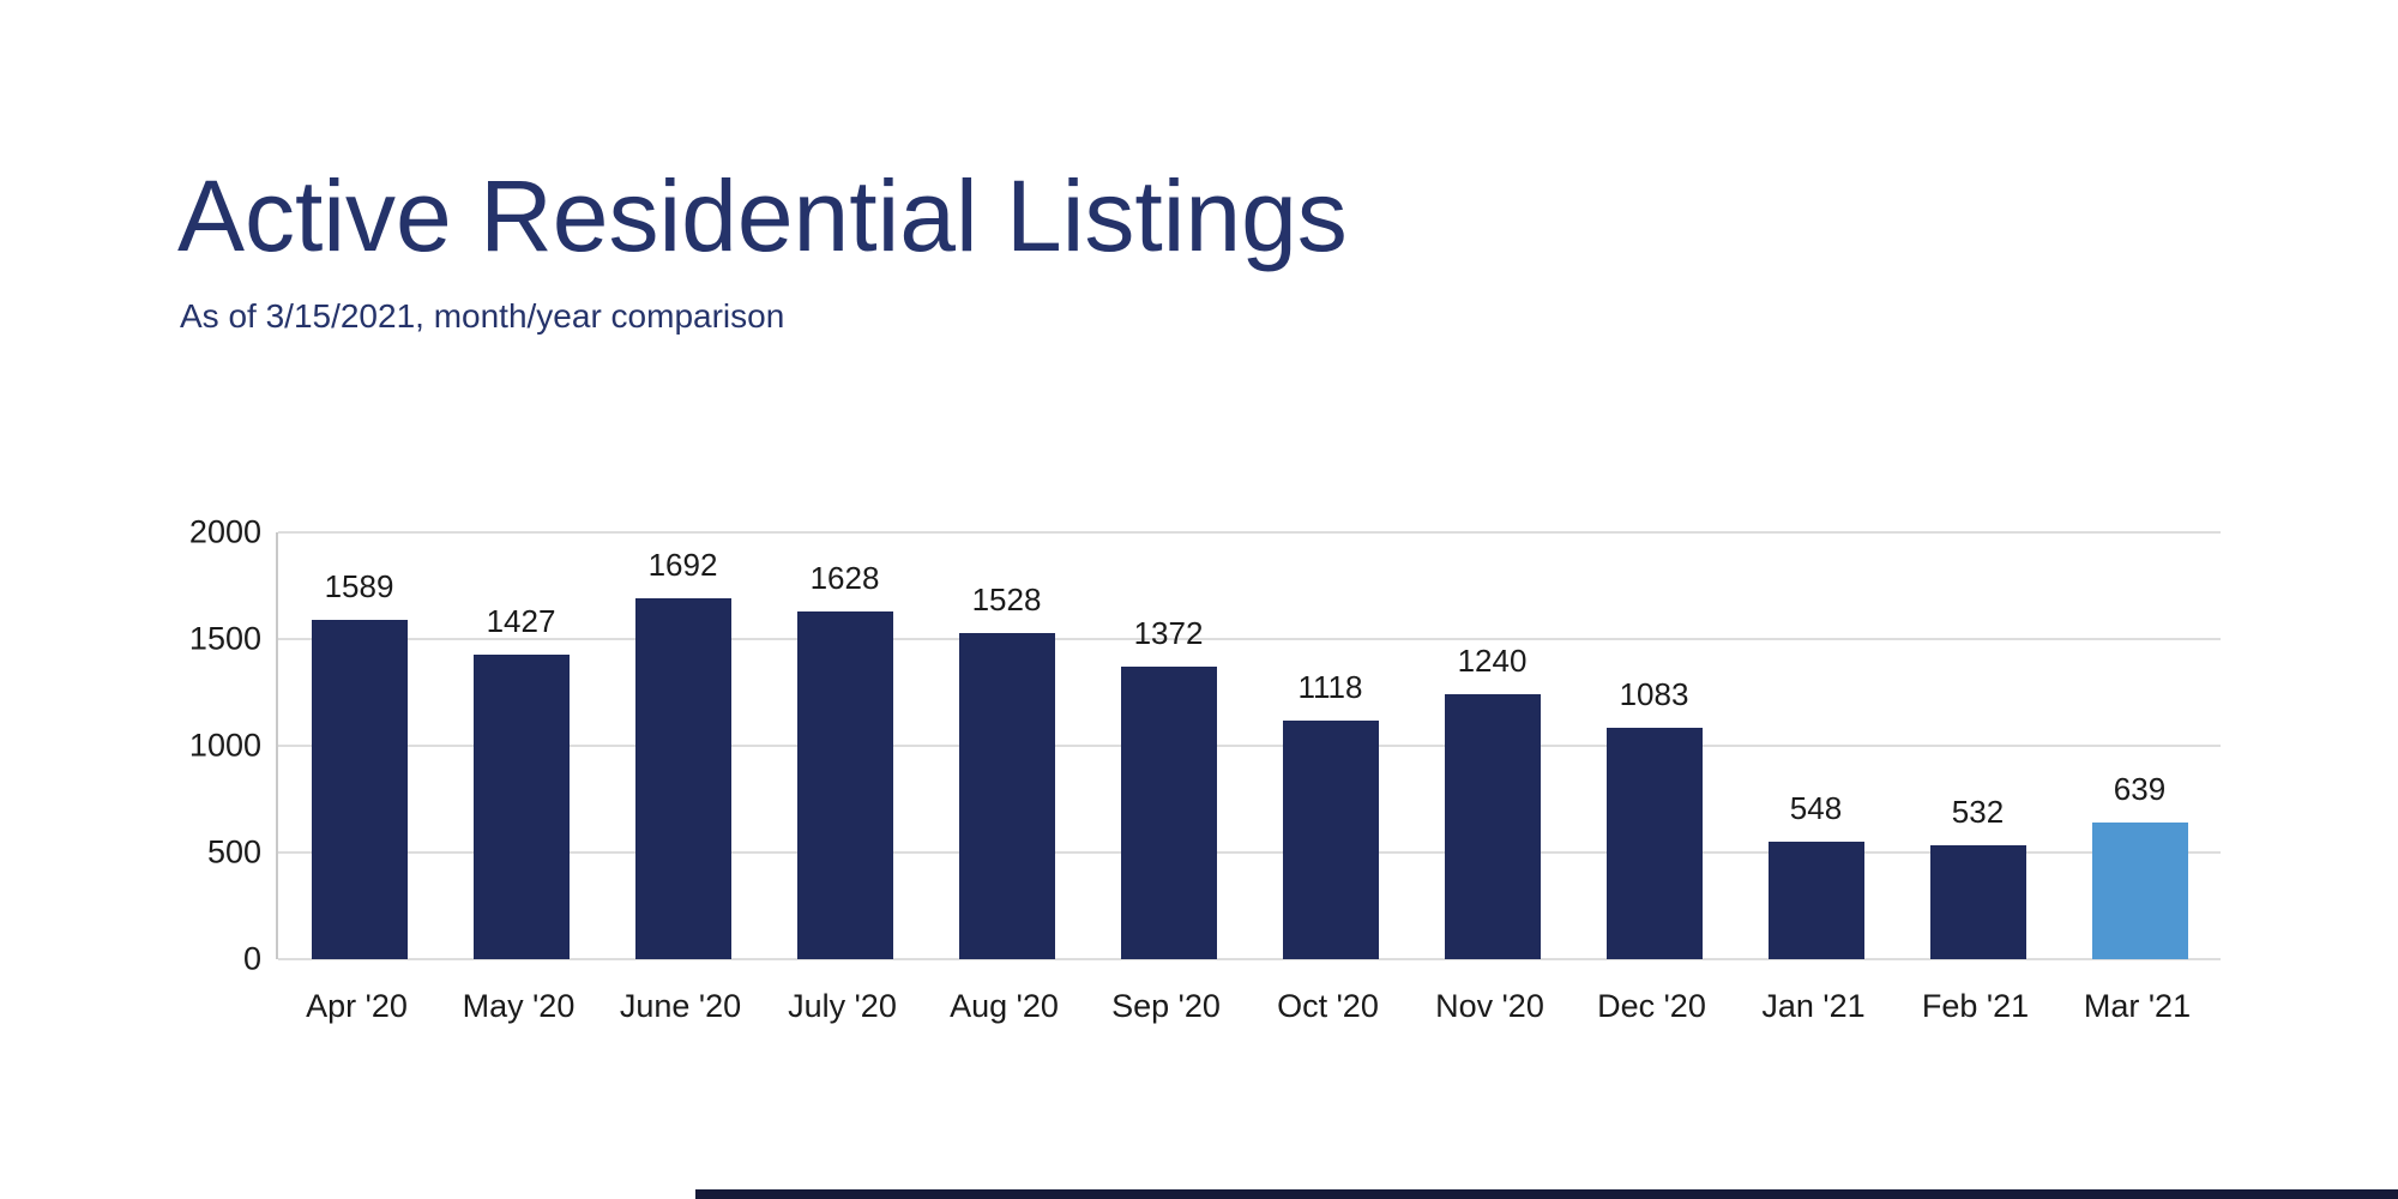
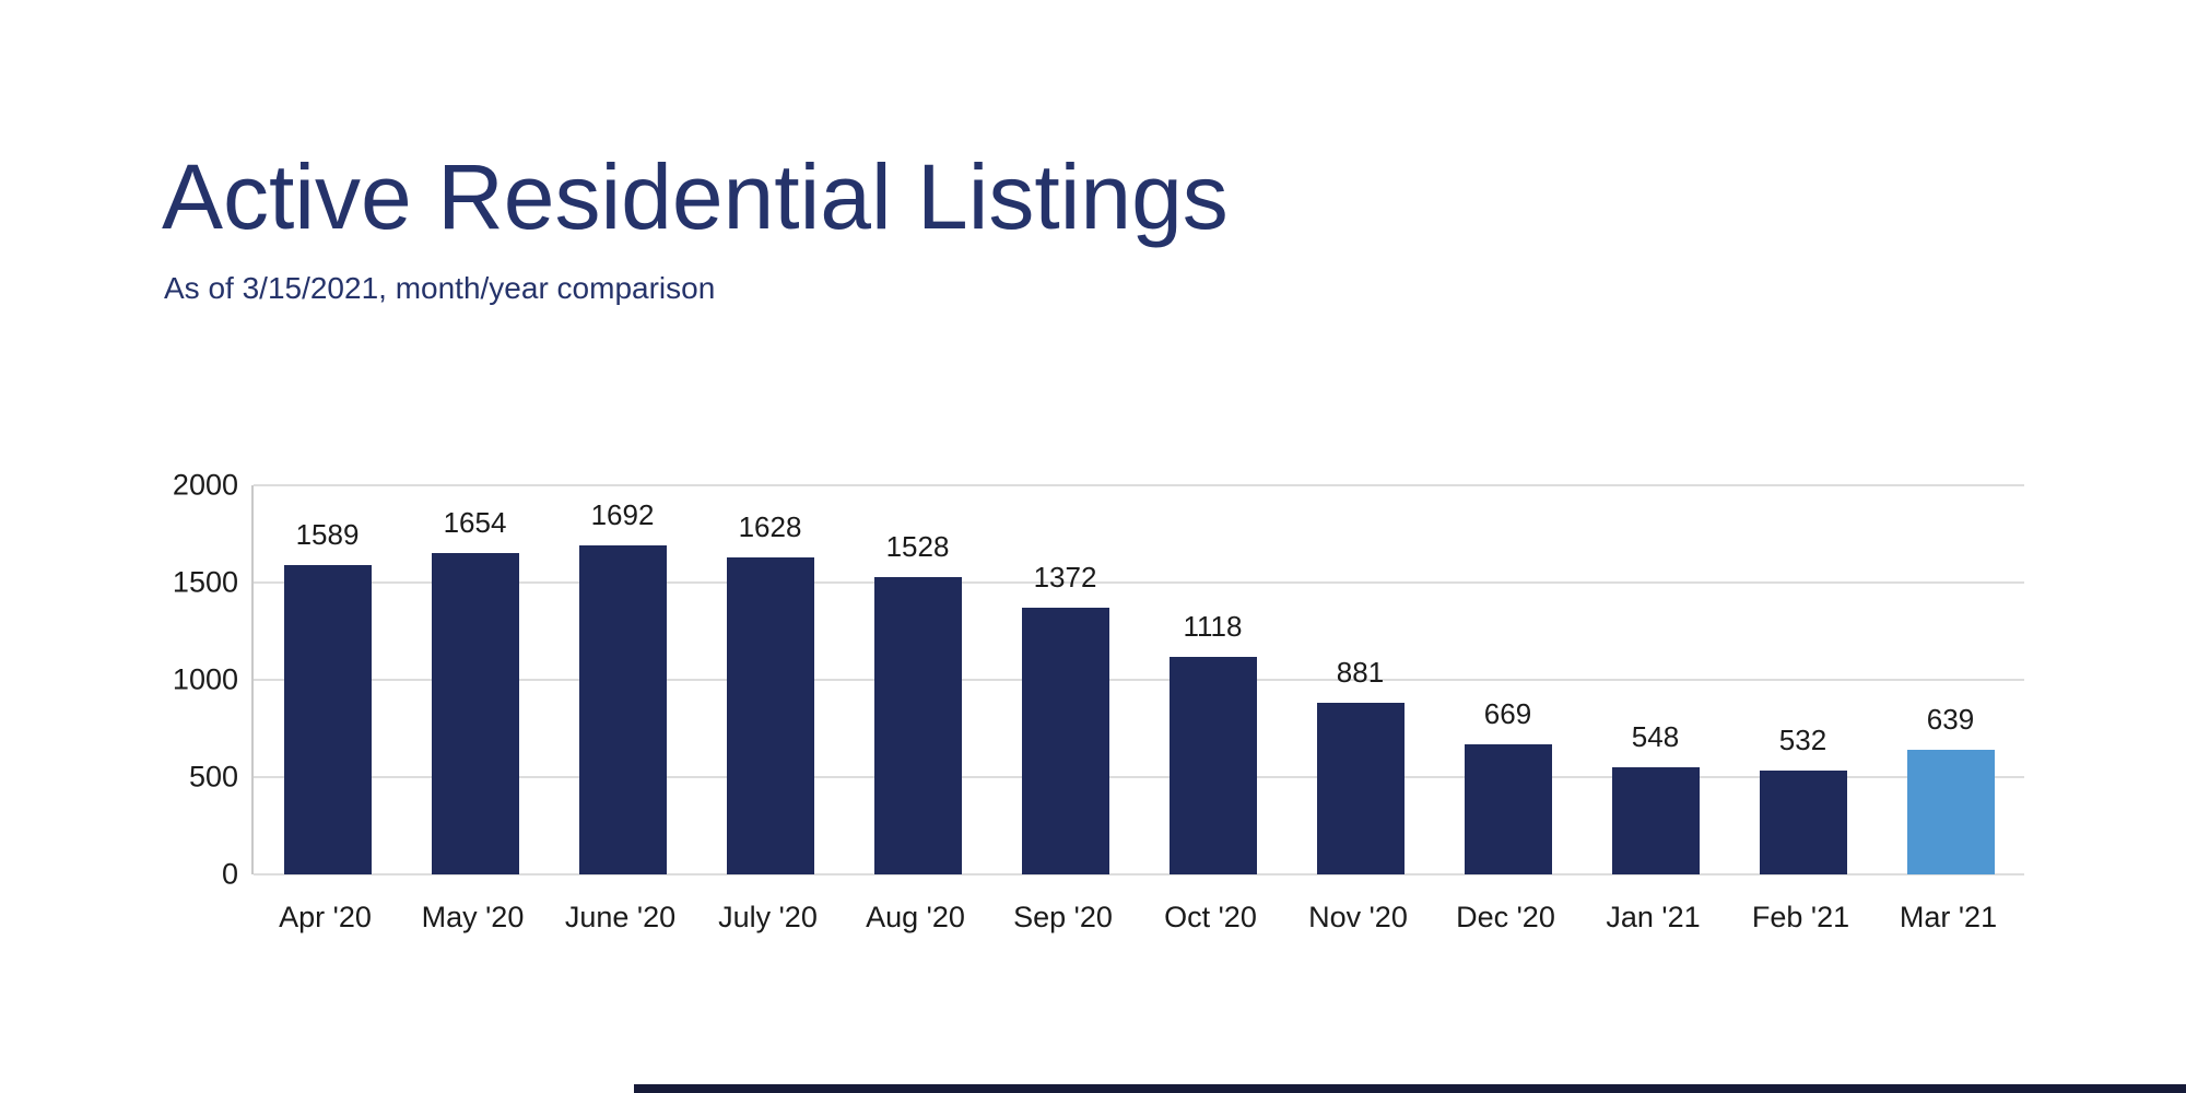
May '20: 1427 -> 1654
Nov '20: 1240 -> 881
Dec '20: 1083 -> 669
